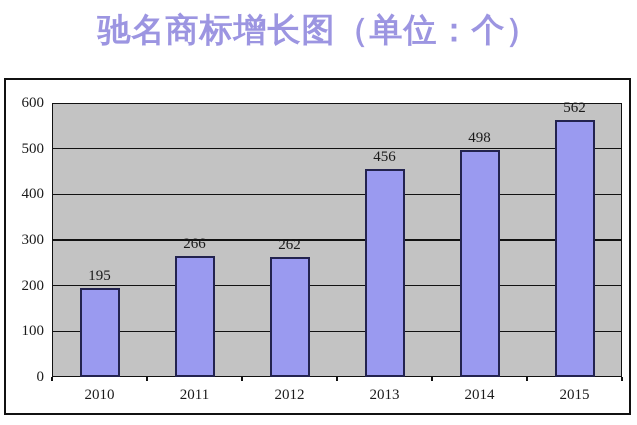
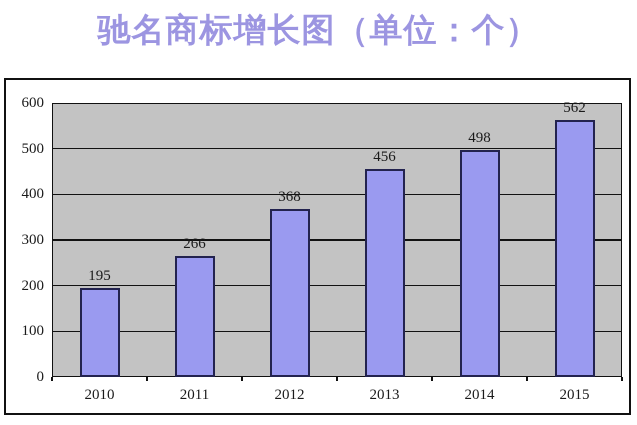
2012: 262 -> 368
